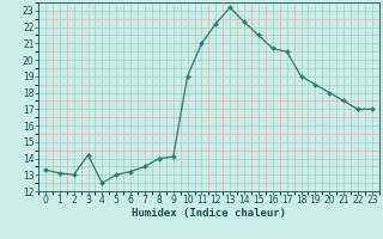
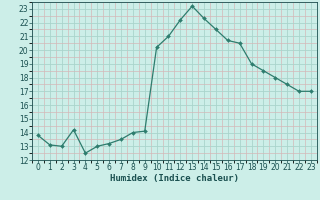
0: 13.3 -> 13.8
10: 19.0 -> 20.2
